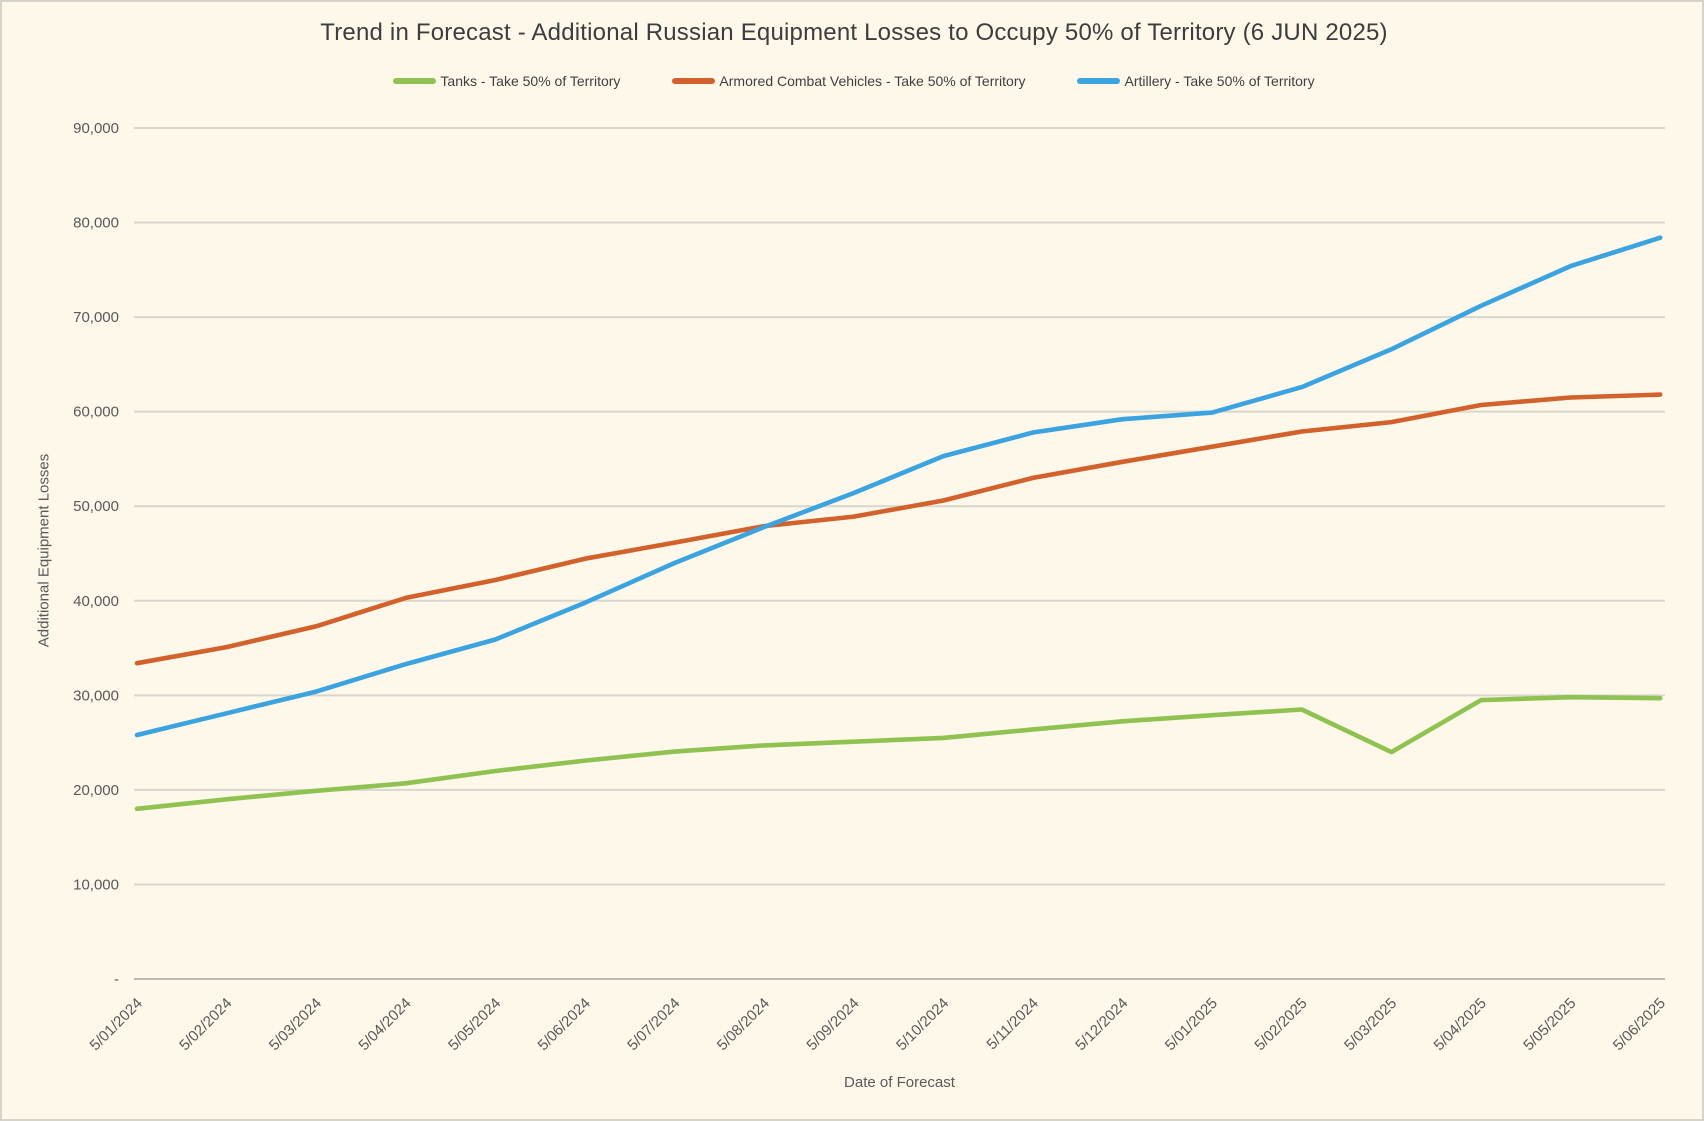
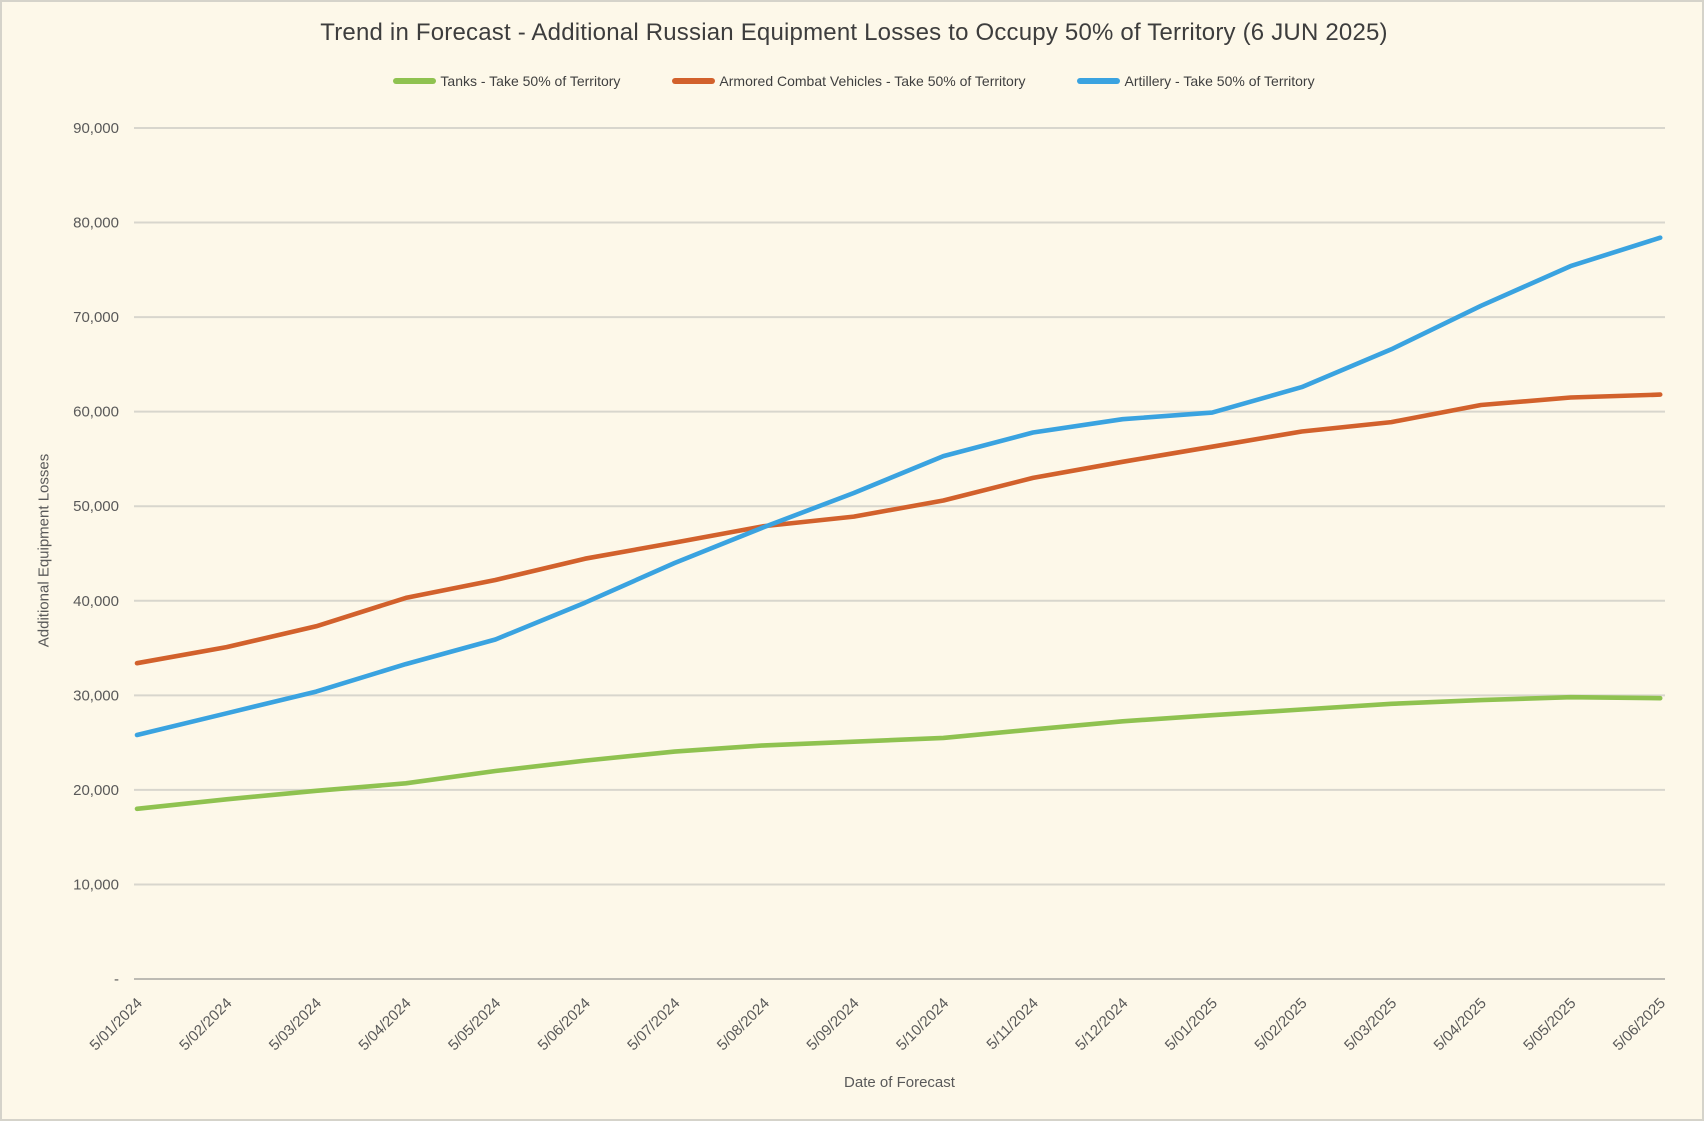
Tanks - Take 50% of Territory/5/03/2025: 24000 -> 29000
